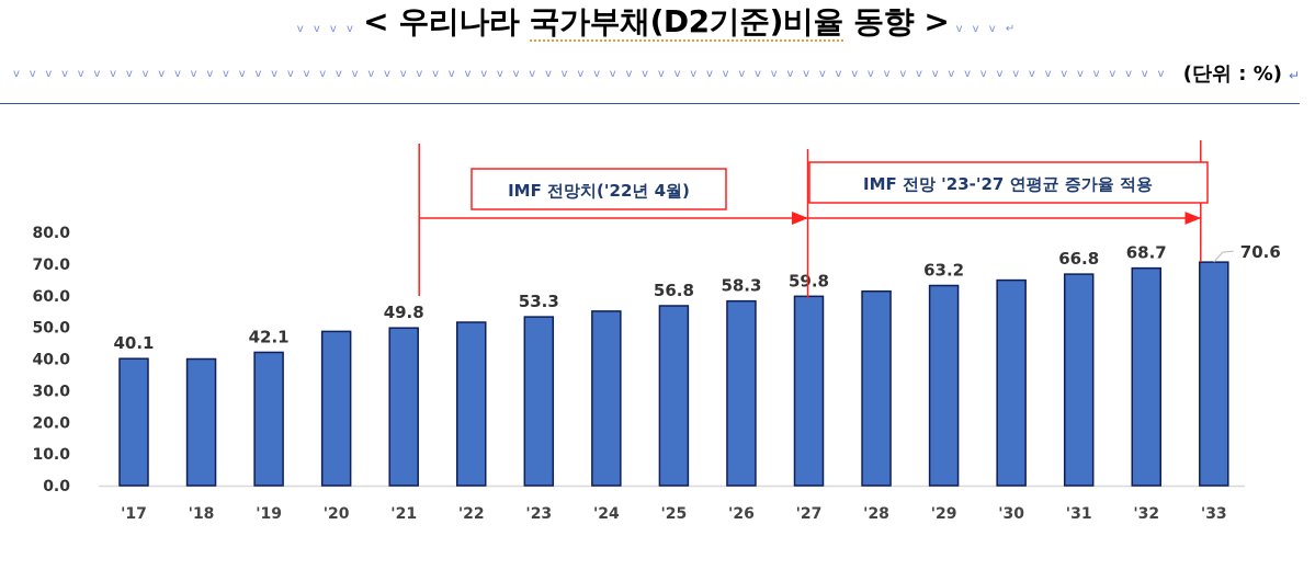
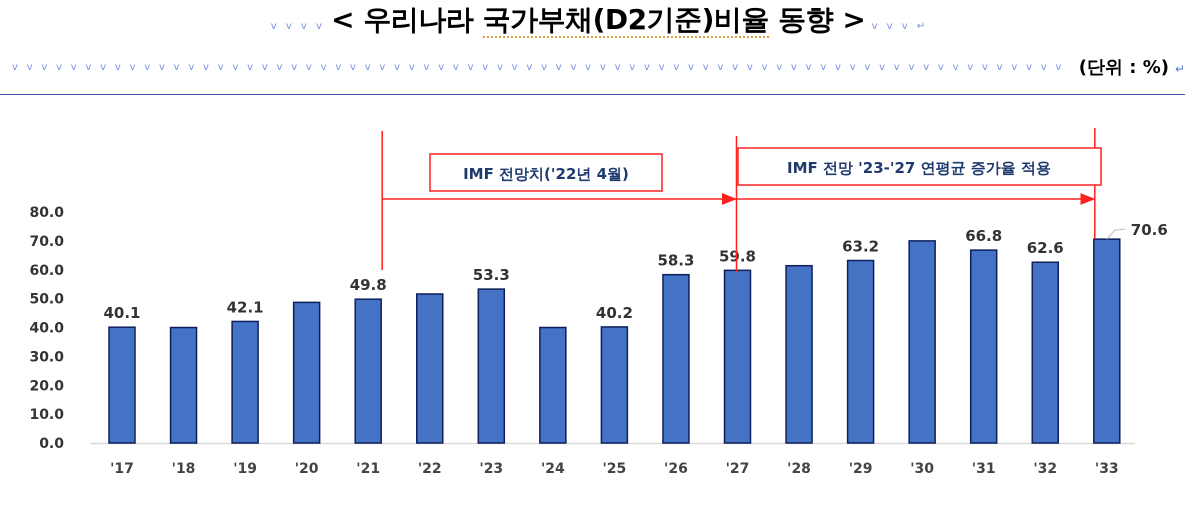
'24: 55 -> 40
'25: 56.8 -> 40.2
'30: 65 -> 70
'32: 68.7 -> 62.6
